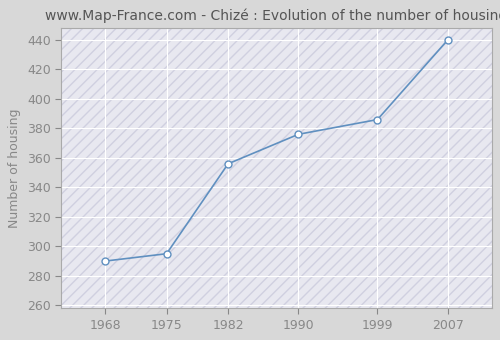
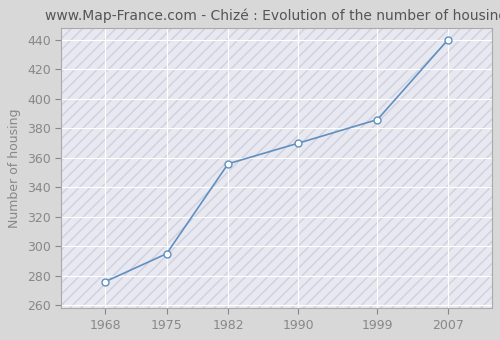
1968: 290 -> 276
1990: 376 -> 370
